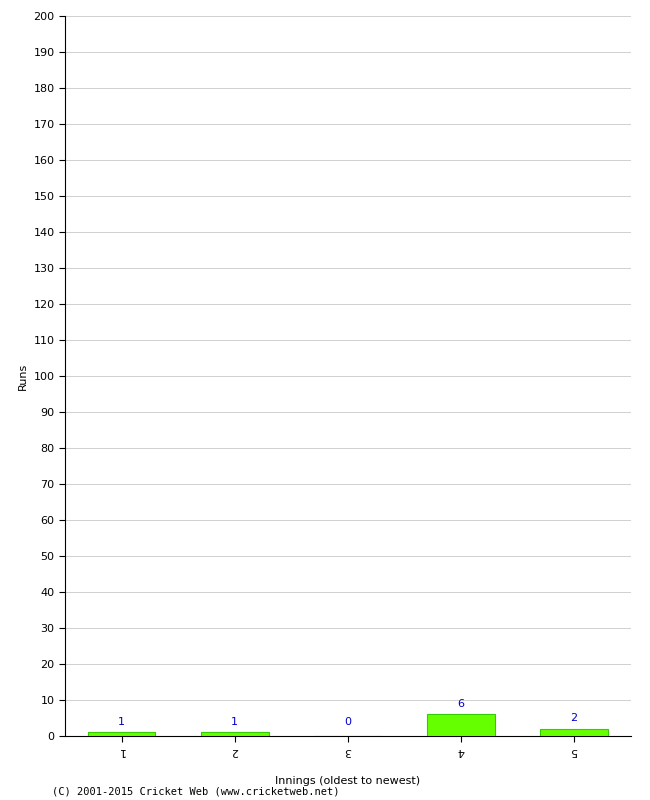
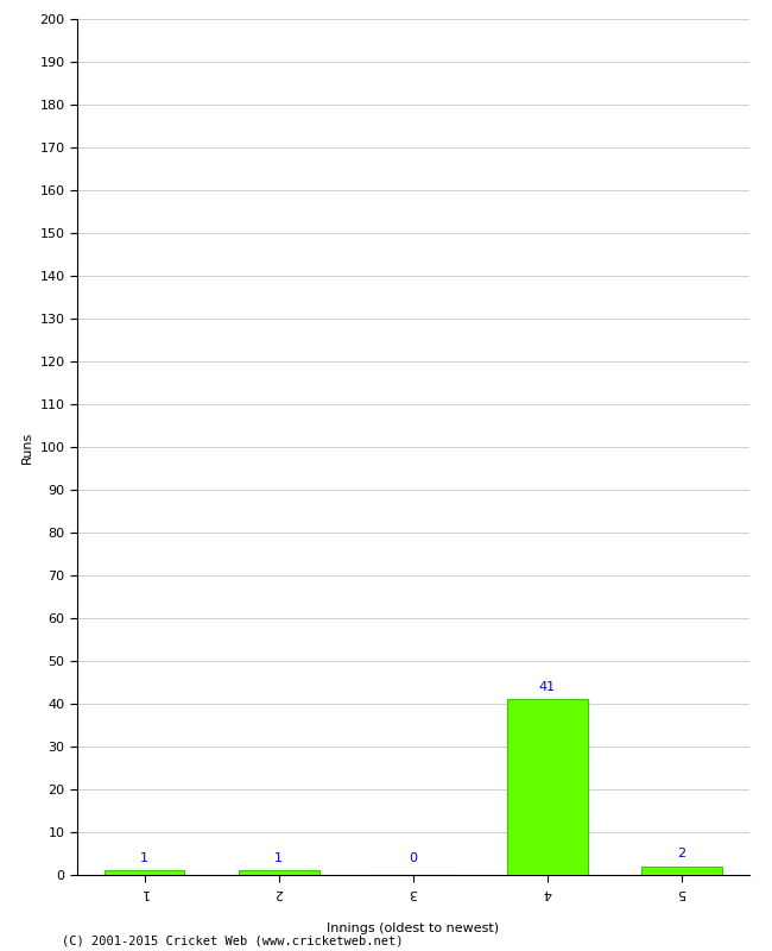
4: 6 -> 41
